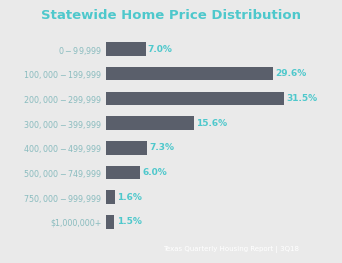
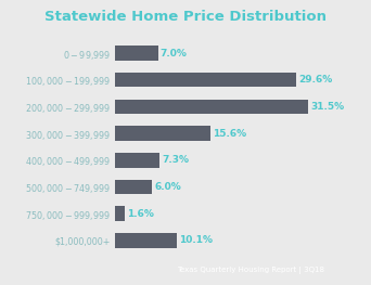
$1,000,000+: 1.5% -> 10.1%
